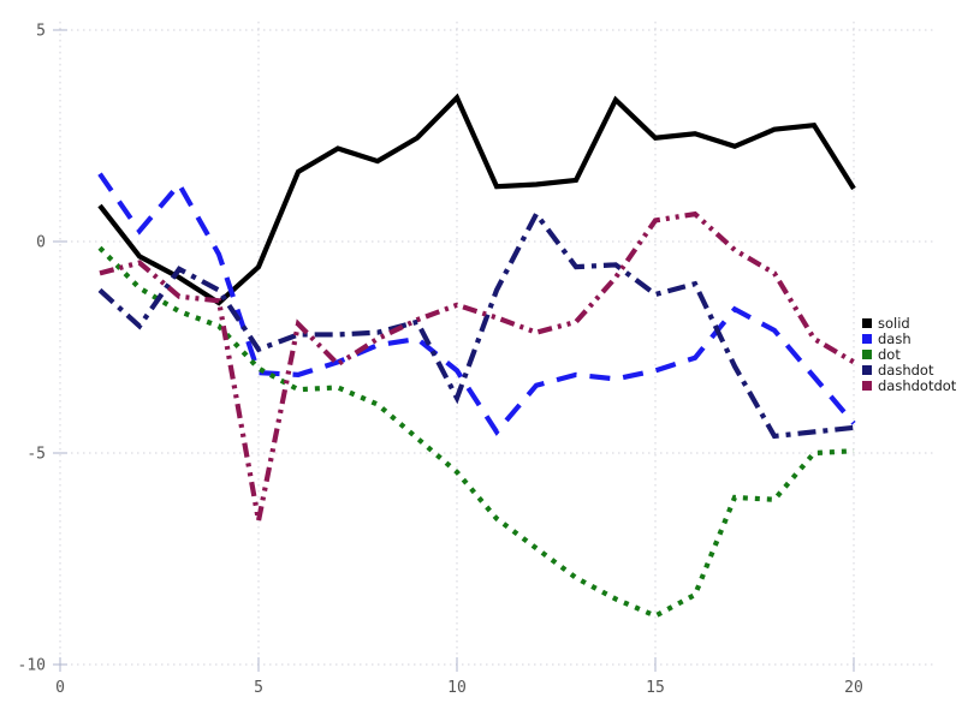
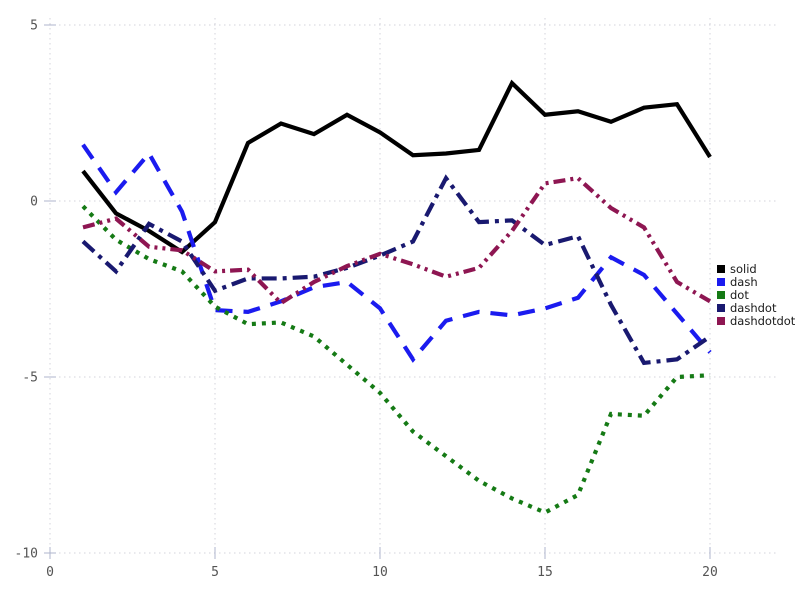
dashdotdot/5: -6.6 -> -2.0
solid/10: 3.4 -> 1.9
dashdot/10: -3.7 -> -1.6
dashdot/20: -4.4 -> -3.9
